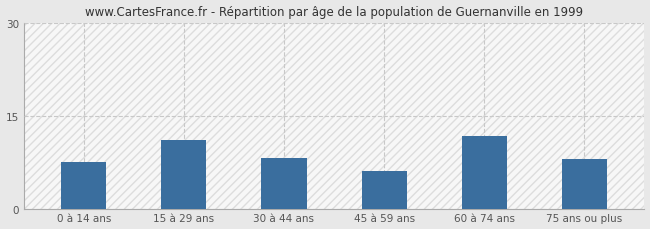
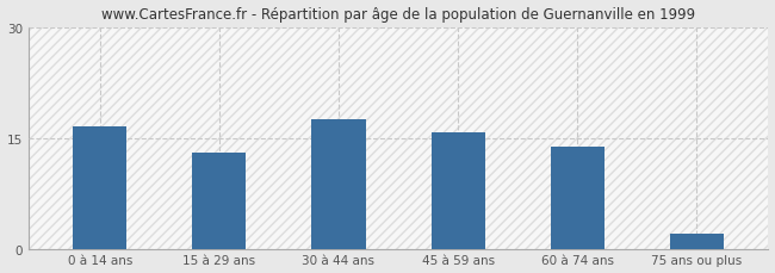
0 à 14 ans: 7.6 -> 16.5
15 à 29 ans: 11.0 -> 13.0
30 à 44 ans: 8.2 -> 17.5
45 à 59 ans: 6.0 -> 15.8
60 à 74 ans: 11.8 -> 13.8
75 ans ou plus: 8.0 -> 2.0
